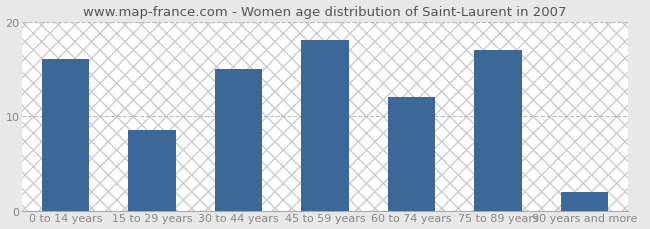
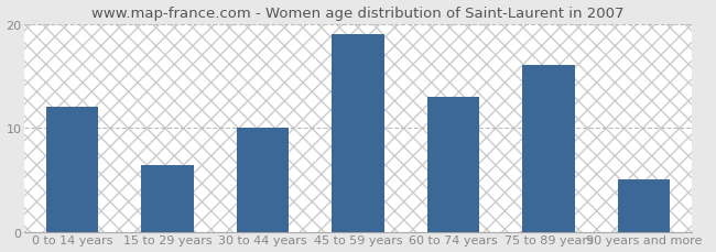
0 to 14 years: 16.0 -> 12.0
15 to 29 years: 8.5 -> 6.4
30 to 44 years: 15.0 -> 10.0
45 to 59 years: 18.0 -> 19.0
60 to 74 years: 12.0 -> 13.0
75 to 89 years: 17.0 -> 16.0
90 years and more: 2.0 -> 5.0
